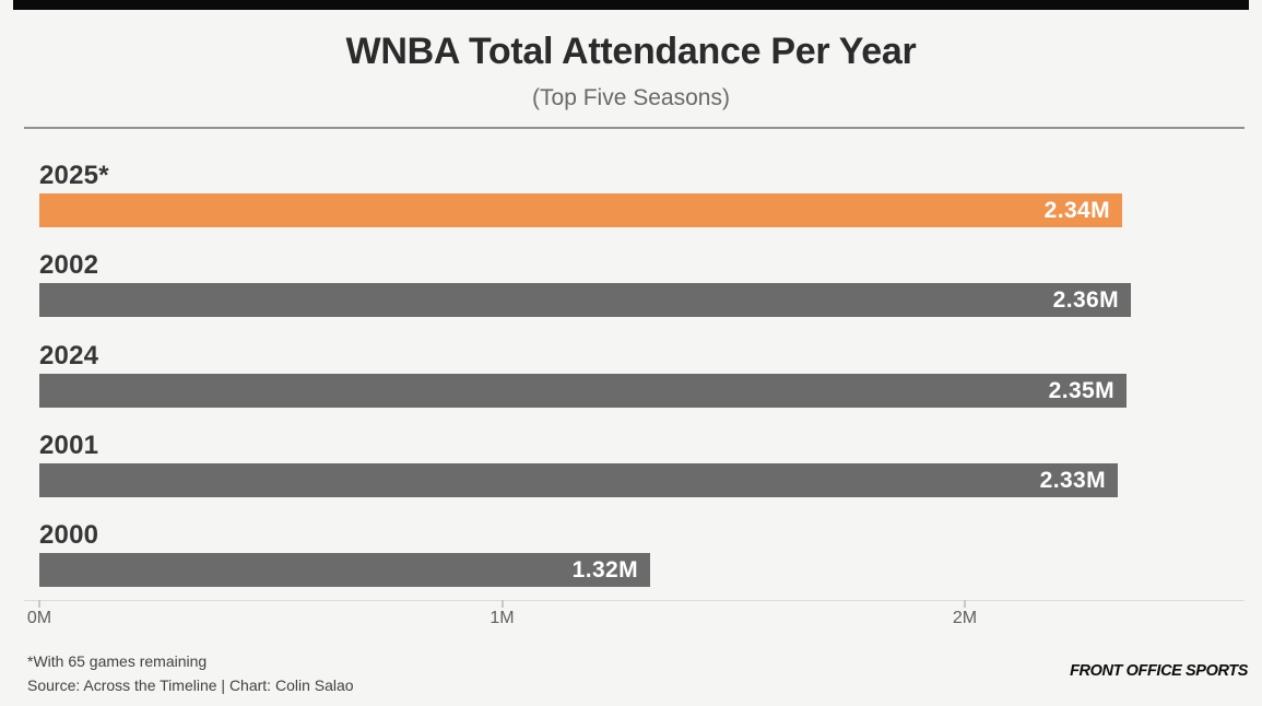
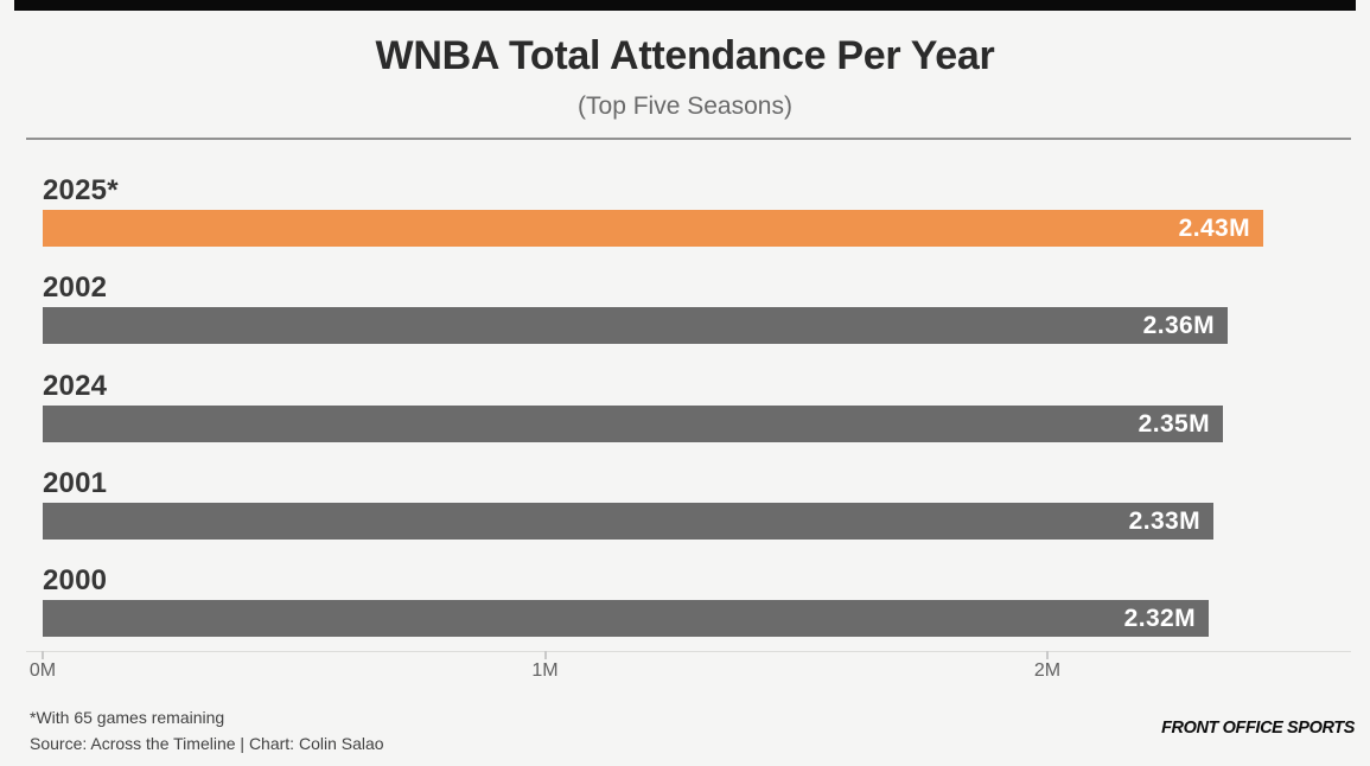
2025*: 2.34M -> 2.43M
2000: 1.32M -> 2.32M
